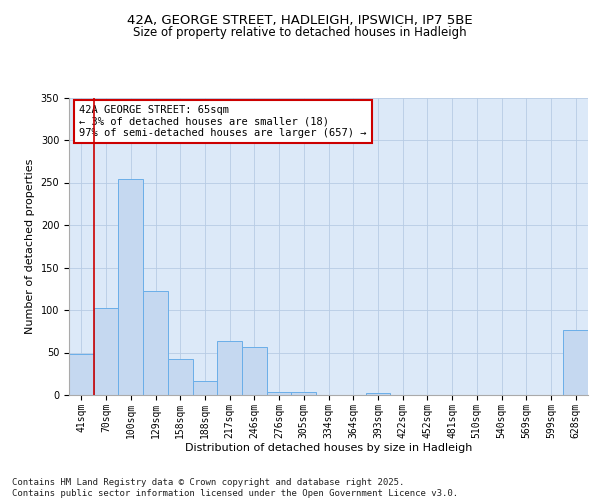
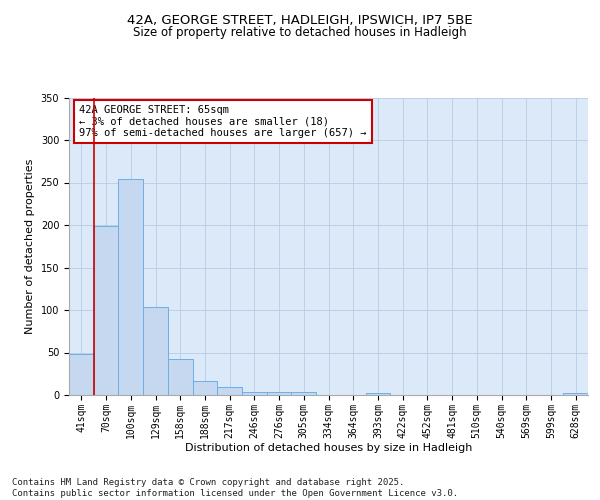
70sqm: 102 -> 199
129sqm: 122 -> 104
217sqm: 64 -> 10
246sqm: 56 -> 4
628sqm: 76 -> 2
